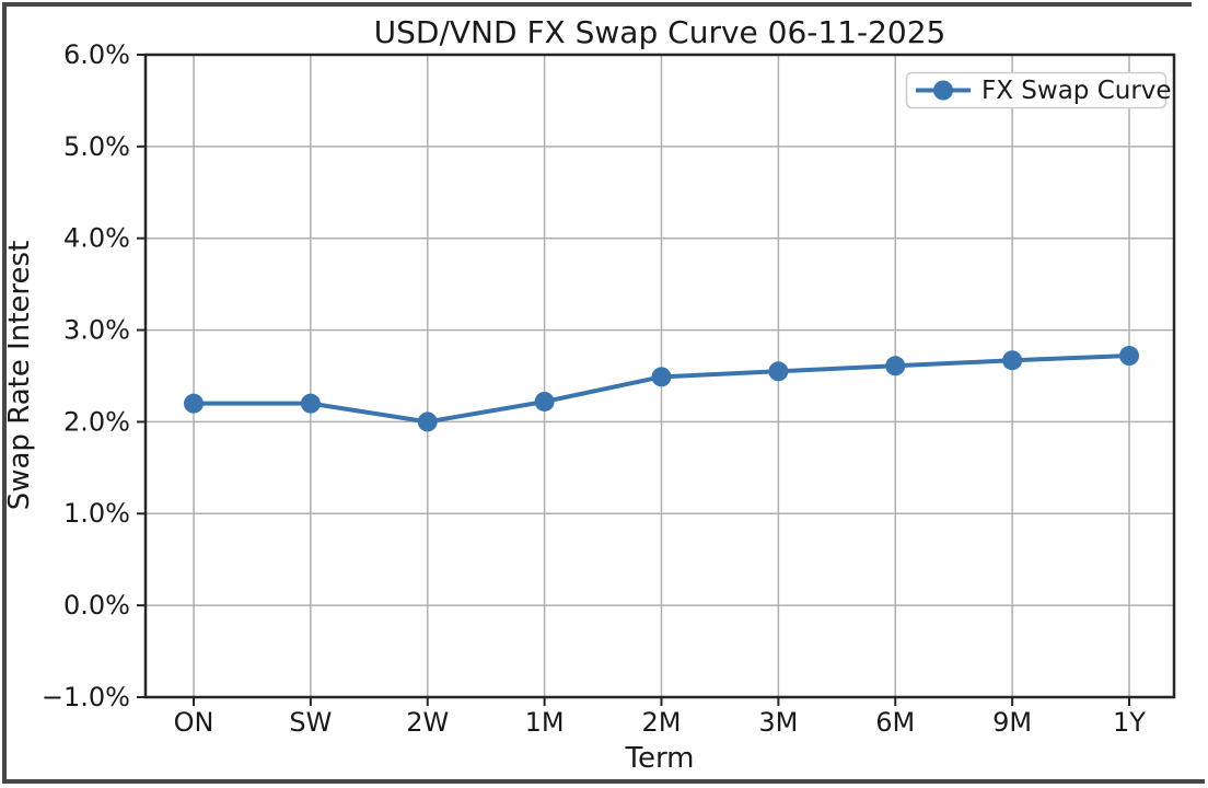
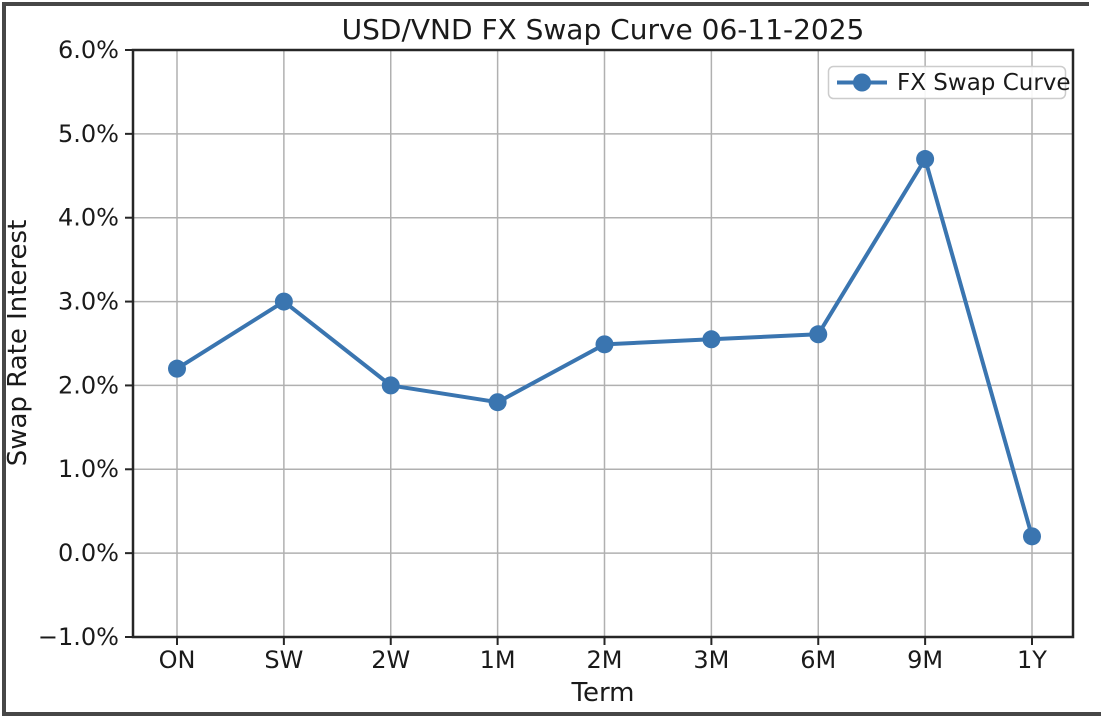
SW: 2.2% -> 3.0%
1M: 2.2% -> 1.8%
9M: 2.7% -> 4.7%
1Y: 2.7% -> 0.2%
